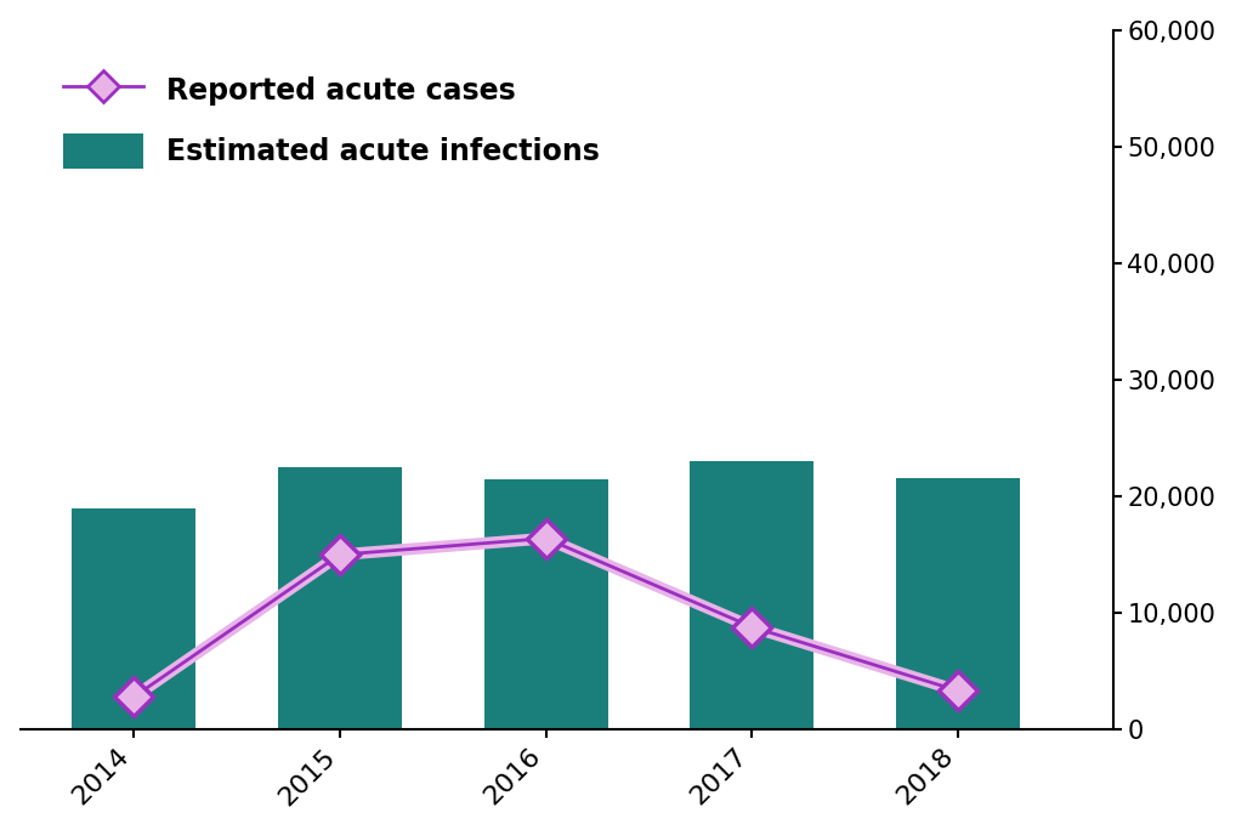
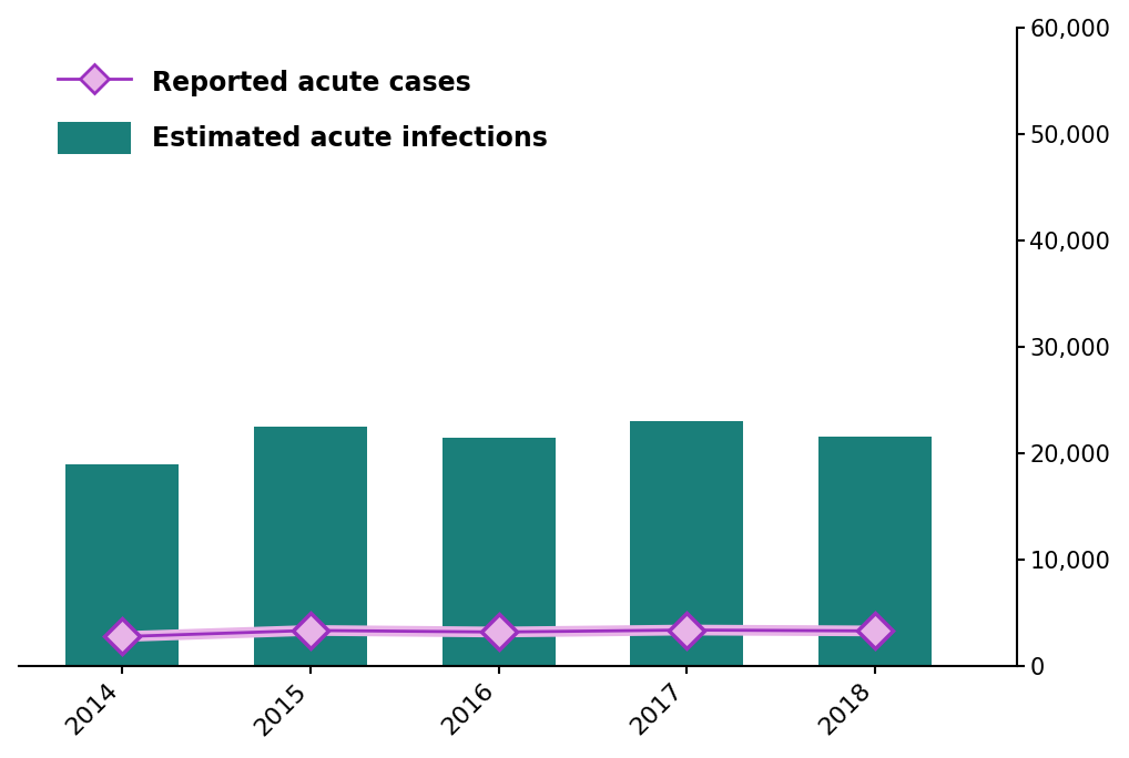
Reported acute cases/2015: 15,000 -> 3,400
Reported acute cases/2016: 16,400 -> 3,200
Reported acute cases/2017: 8,800 -> 3,400
